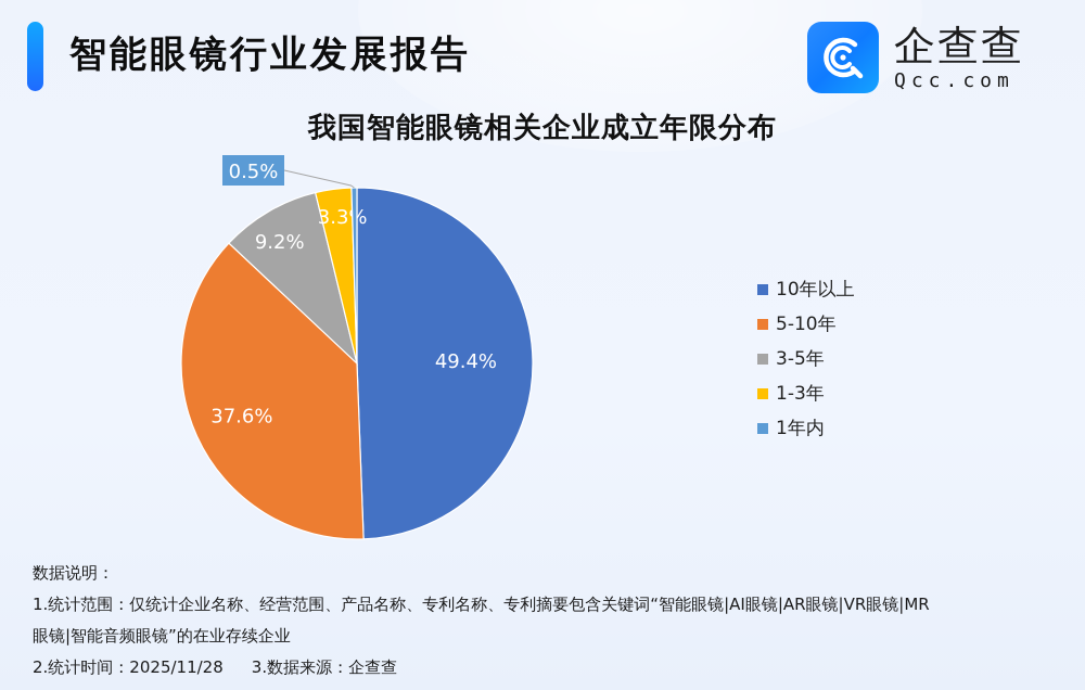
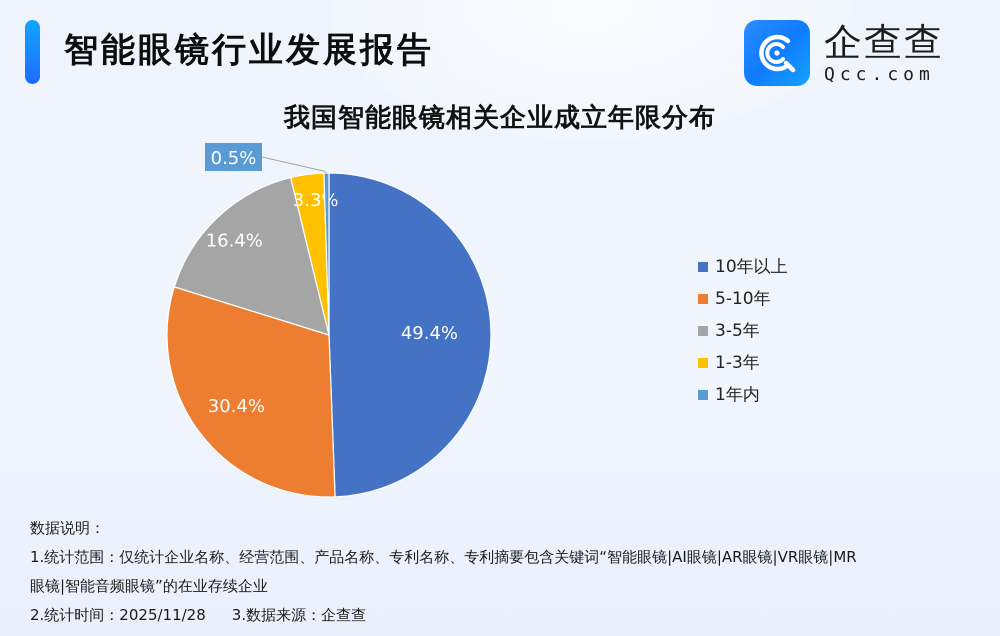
5-10年: 37.6% -> 30.4%
3-5年: 9.2% -> 16.4%
